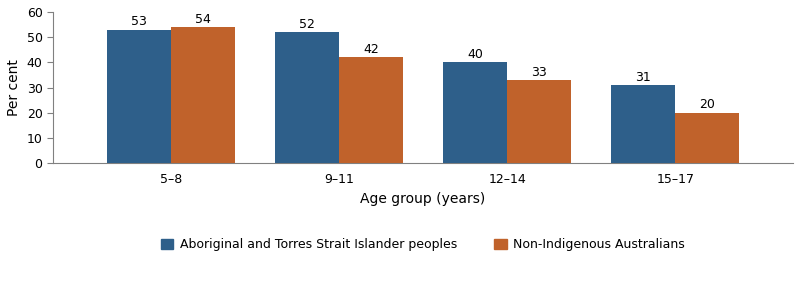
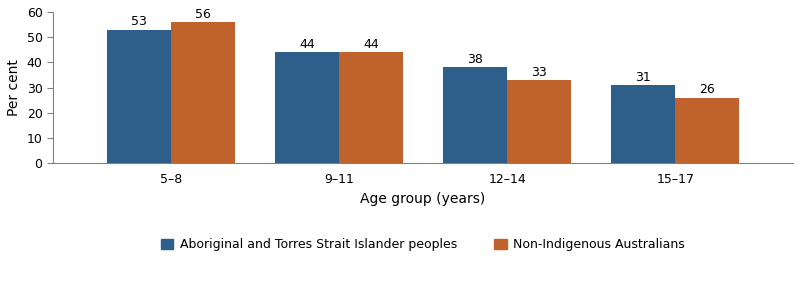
Non-Indigenous Australians/5–8: 54 -> 56
Aboriginal and Torres Strait Islander peoples/9–11: 52 -> 44
Non-Indigenous Australians/9–11: 42 -> 44
Aboriginal and Torres Strait Islander peoples/12–14: 40 -> 38
Non-Indigenous Australians/15–17: 20 -> 26
